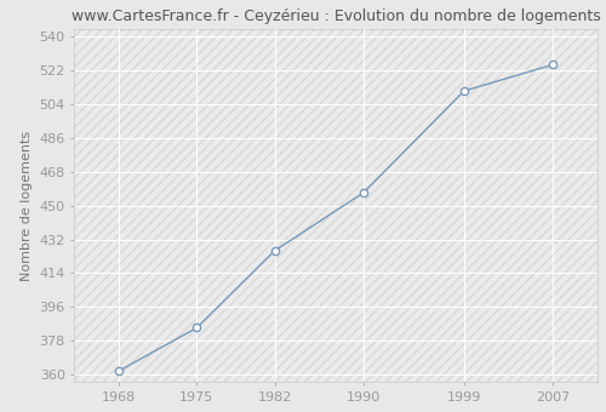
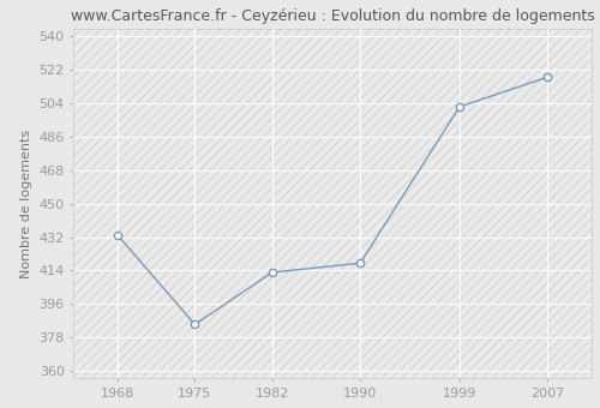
1968: 362 -> 433
1982: 426 -> 413
1990: 457 -> 418
1999: 511 -> 502
2007: 525 -> 518
